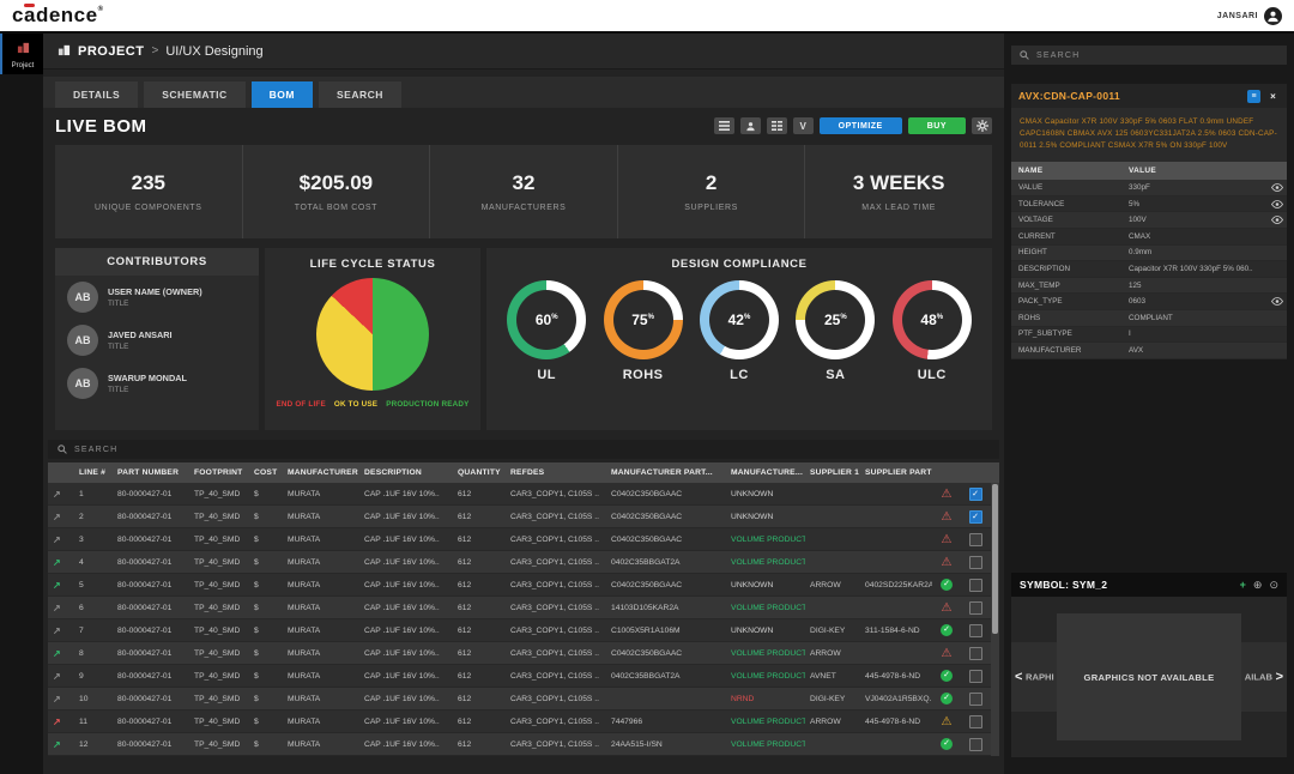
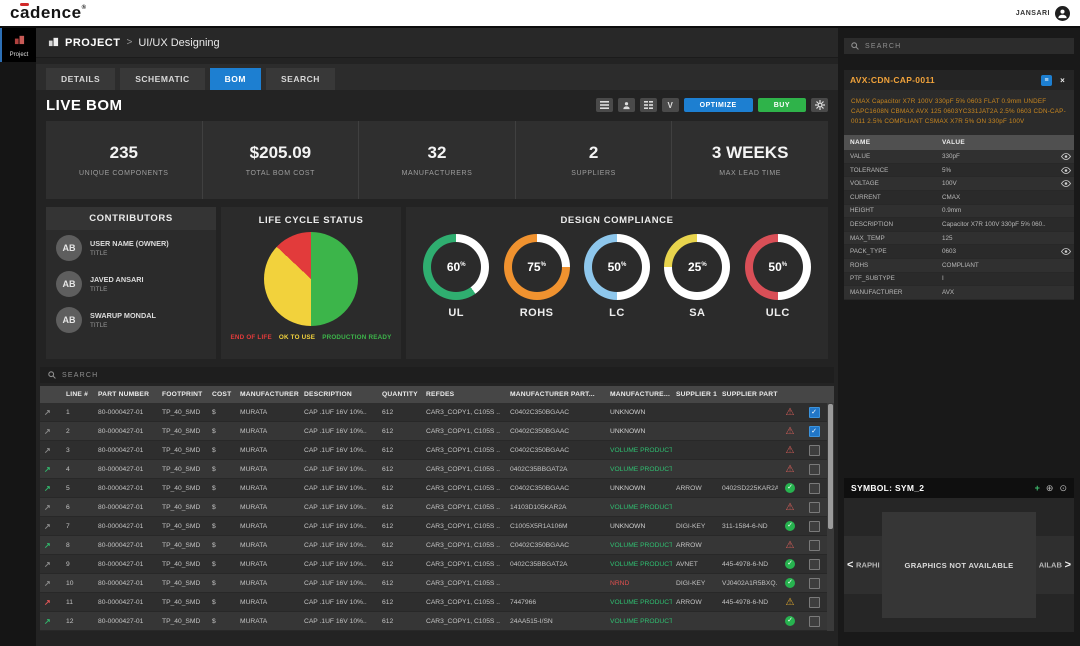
DESIGN COMPLIANCE/LC: 42 -> 50
DESIGN COMPLIANCE/ULC: 48 -> 50
